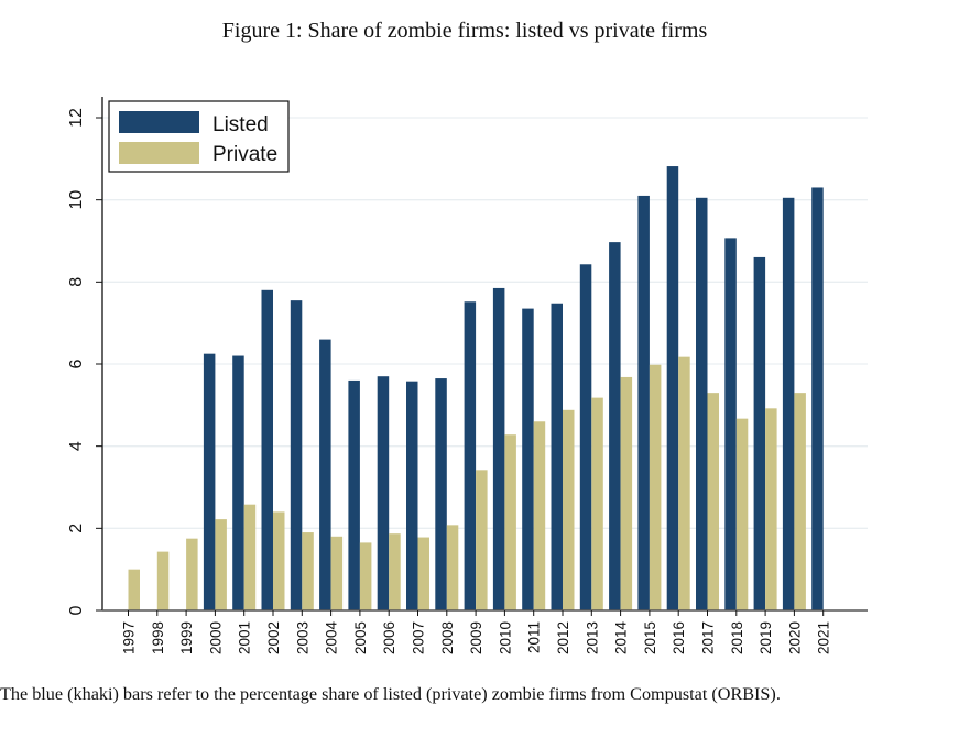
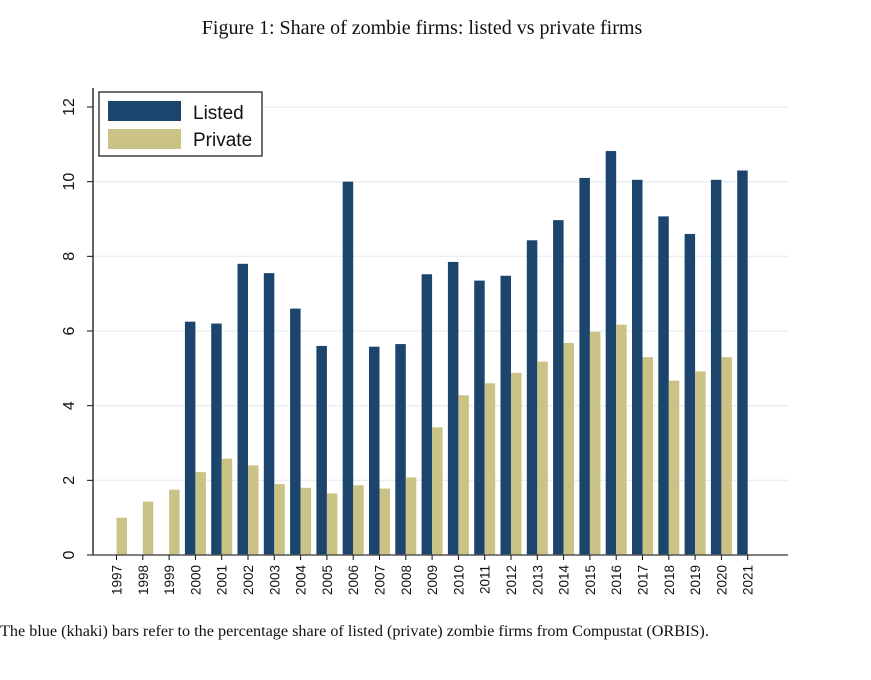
Listed/2006: 5.7 -> 10.0
